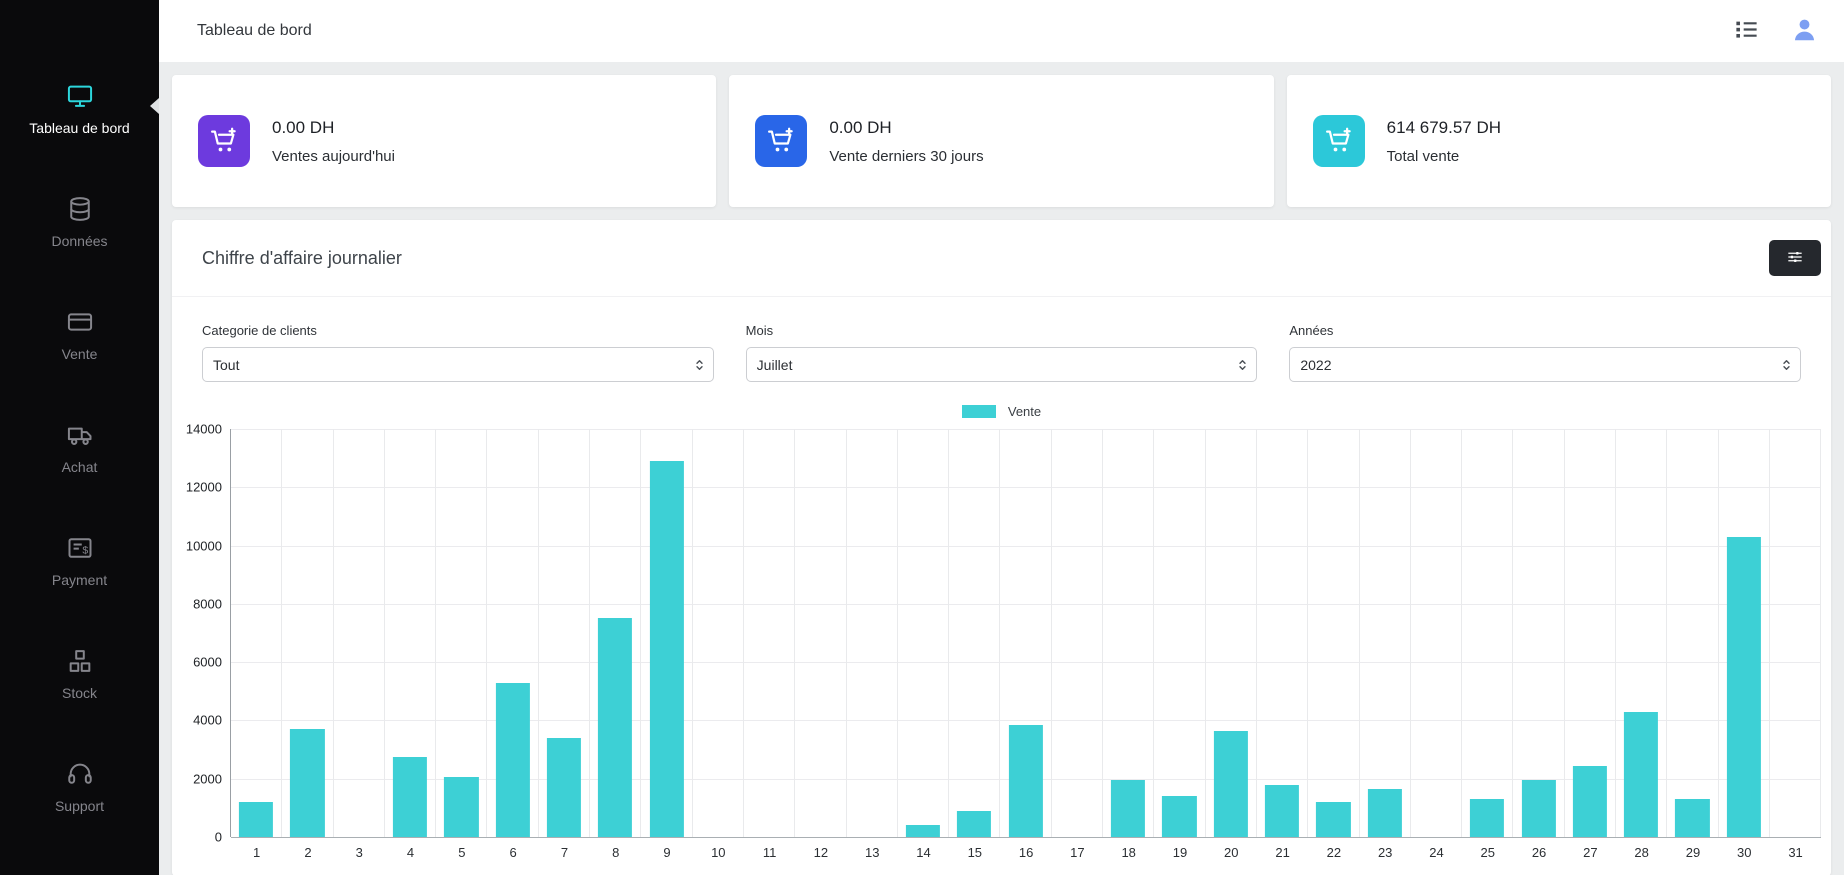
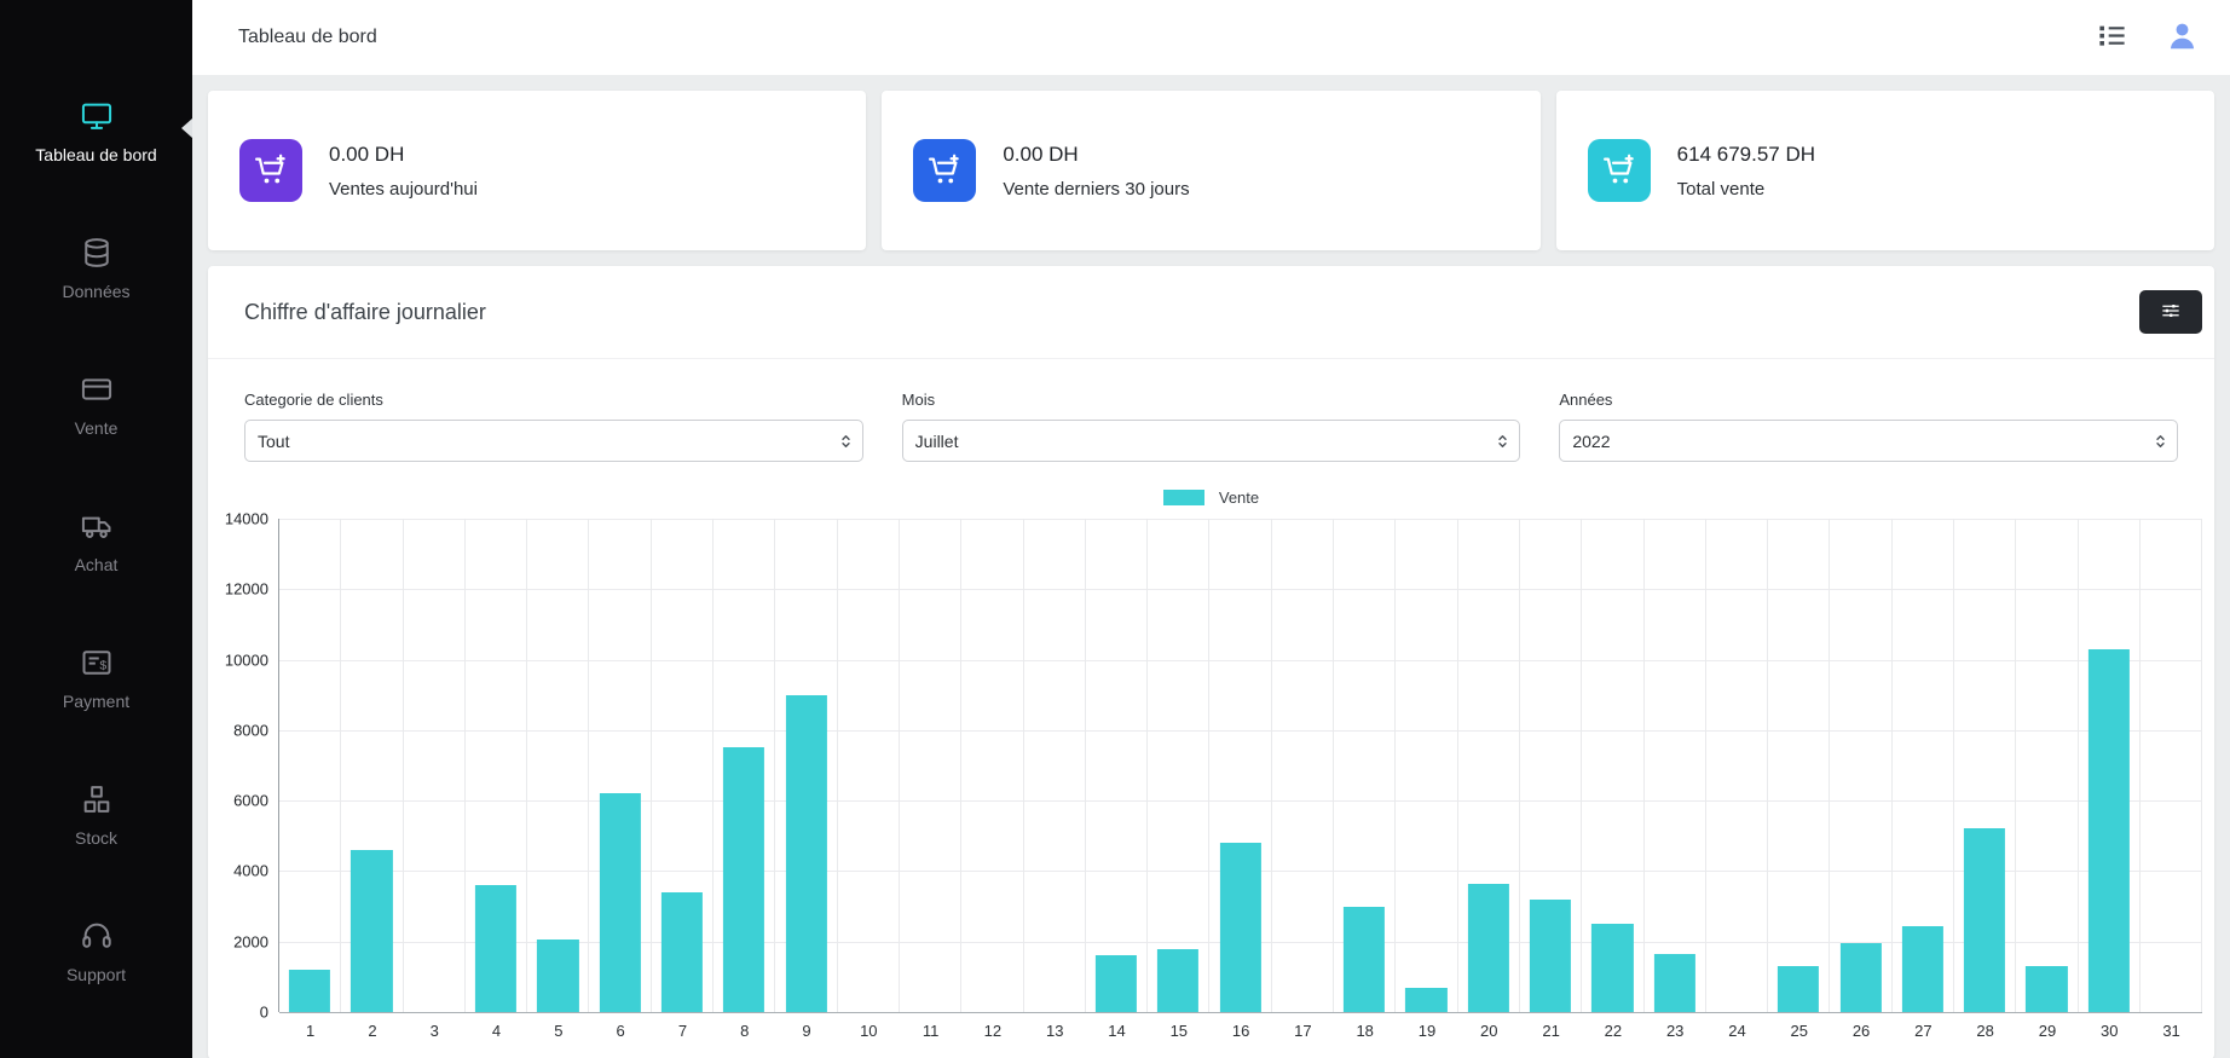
2: 3700 -> 4600
4: 2800 -> 3600
6: 5300 -> 6200
9: 12900 -> 9000
14: 400 -> 1600
15: 900 -> 1800
16: 3800 -> 4800
18: 2000 -> 3000
19: 1400 -> 700
21: 1800 -> 3200
22: 1200 -> 2500
28: 4300 -> 5200
